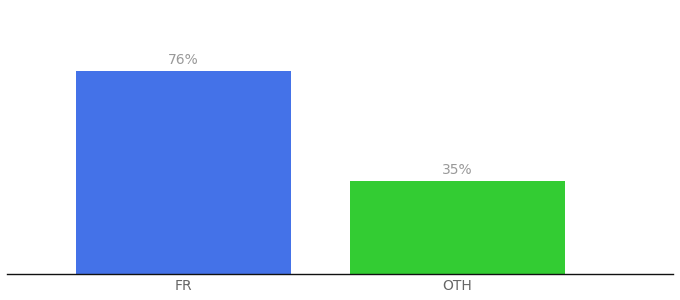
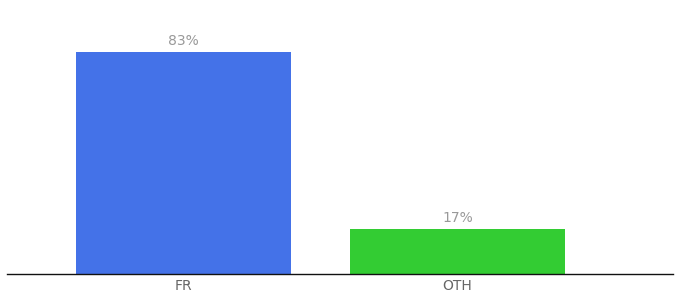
FR: 76% -> 83%
OTH: 35% -> 17%
